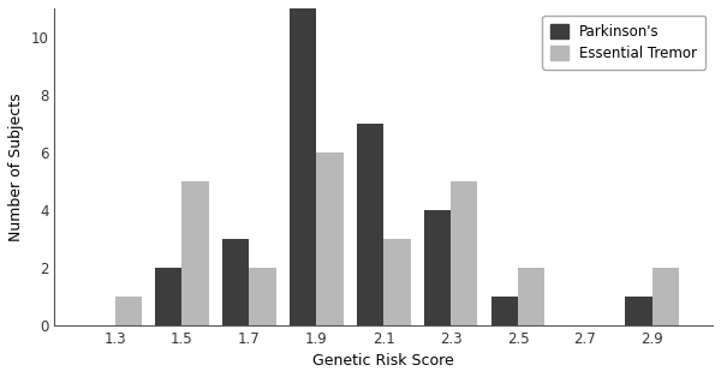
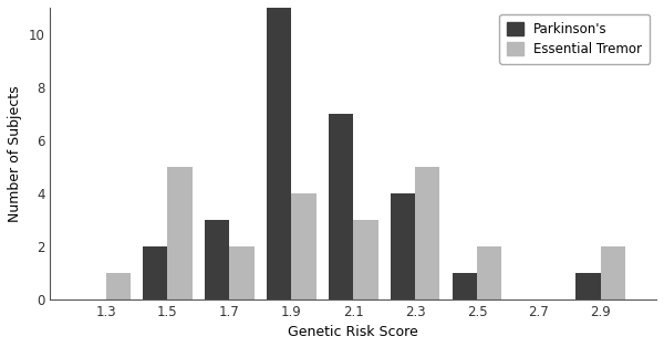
Essential Tremor/1.9: 6 -> 4
